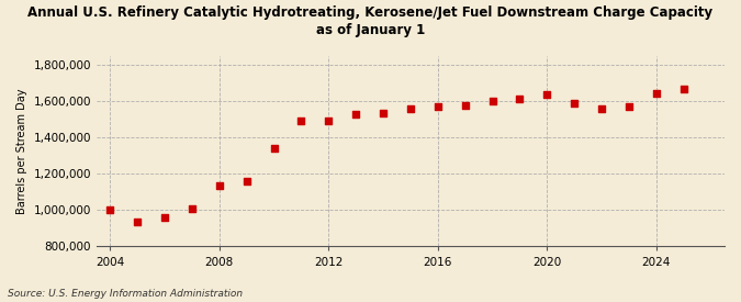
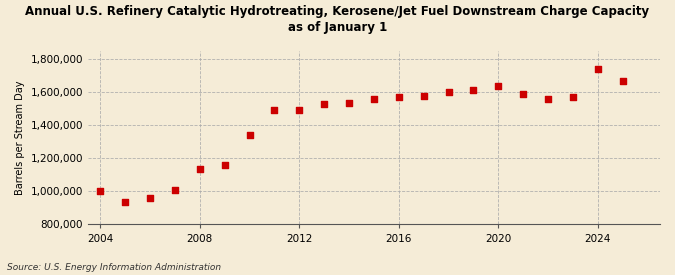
2024: 1,640,000 -> 1,740,000
